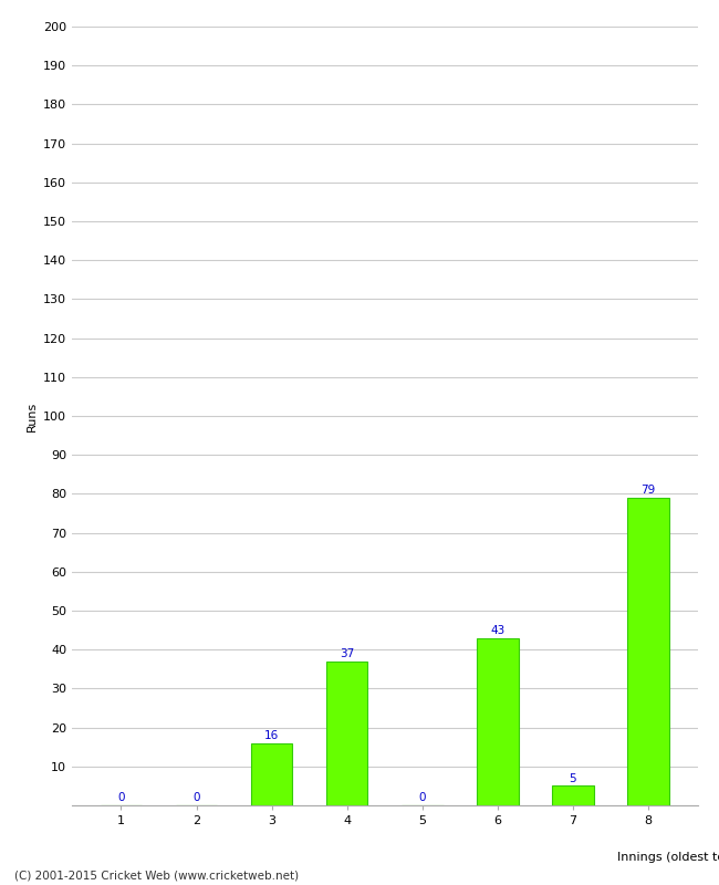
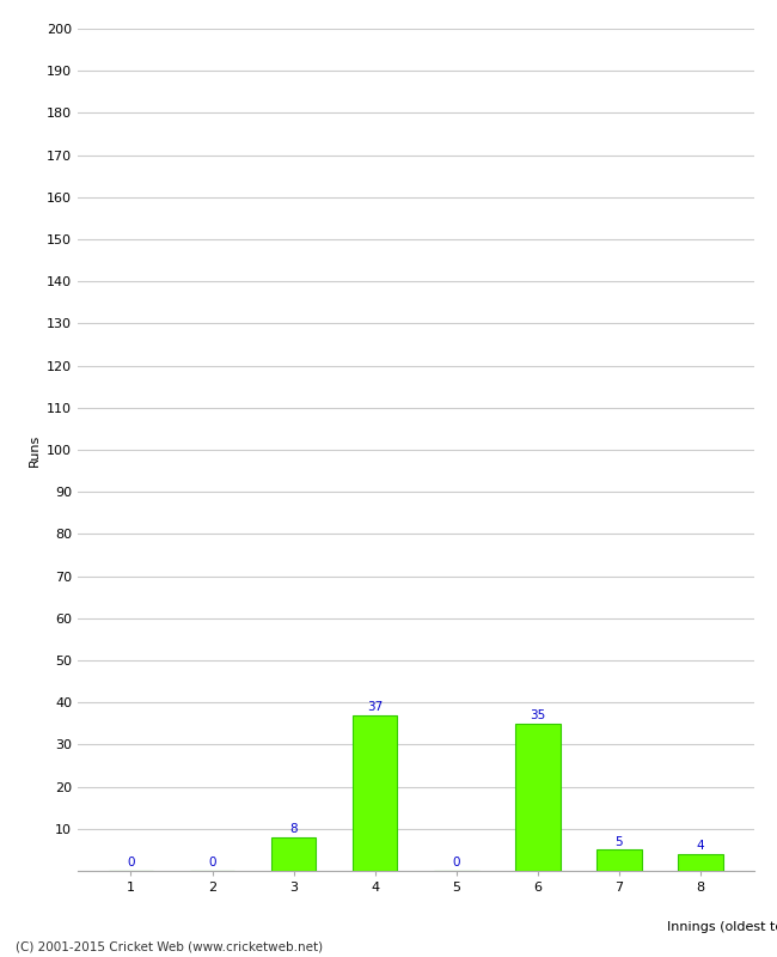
3: 16 -> 8
6: 43 -> 35
8: 79 -> 4
